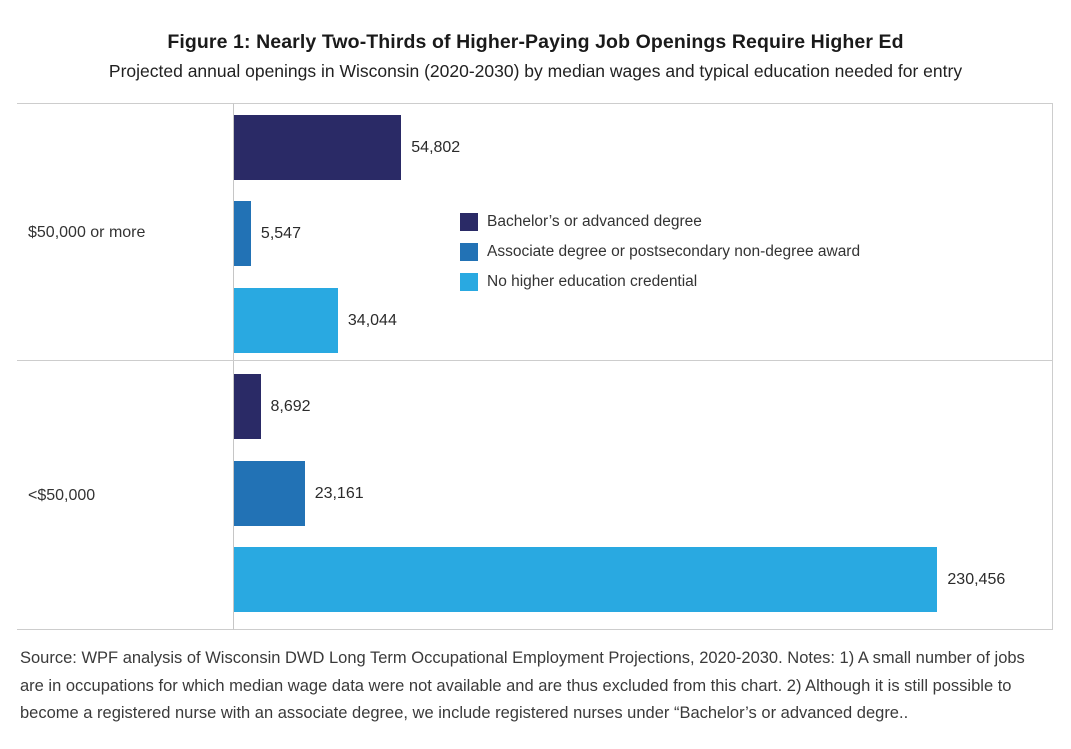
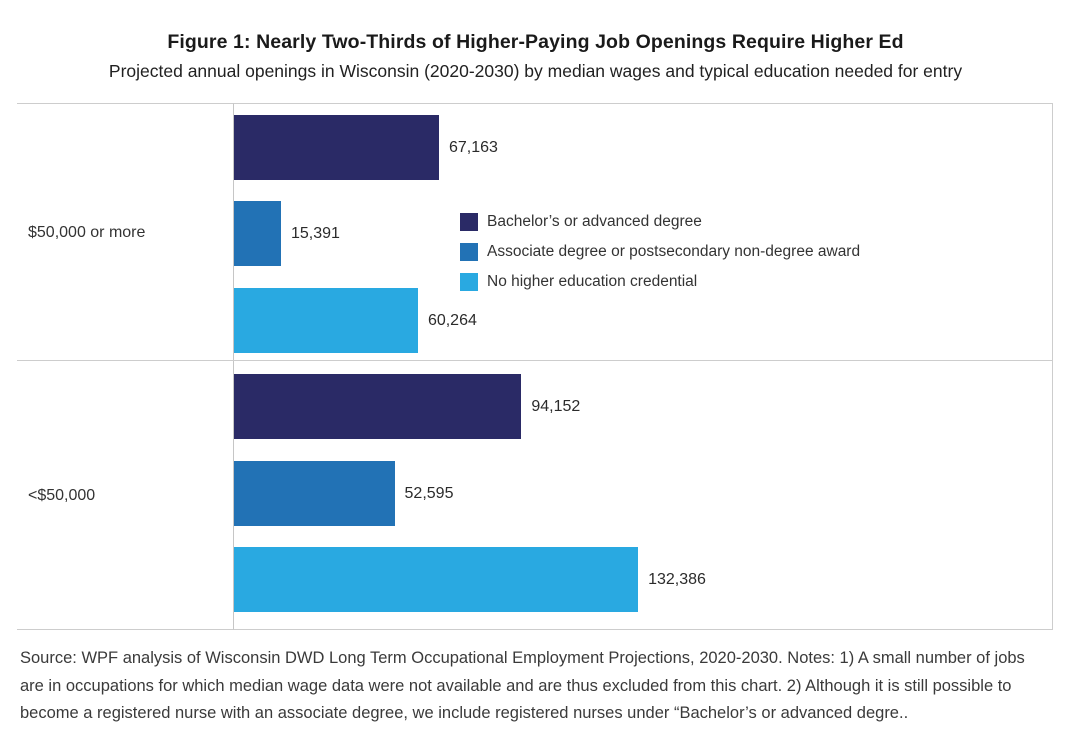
Bachelor’s or advanced degree/$50,000 or more: 54,802 -> 67,163
Associate degree or postsecondary non-degree award/$50,000 or more: 5,547 -> 15,391
No higher education credential/$50,000 or more: 34,044 -> 60,264
Bachelor’s or advanced degree/<$50,000: 8,692 -> 94,152
Associate degree or postsecondary non-degree award/<$50,000: 23,161 -> 52,595
No higher education credential/<$50,000: 230,456 -> 132,386
